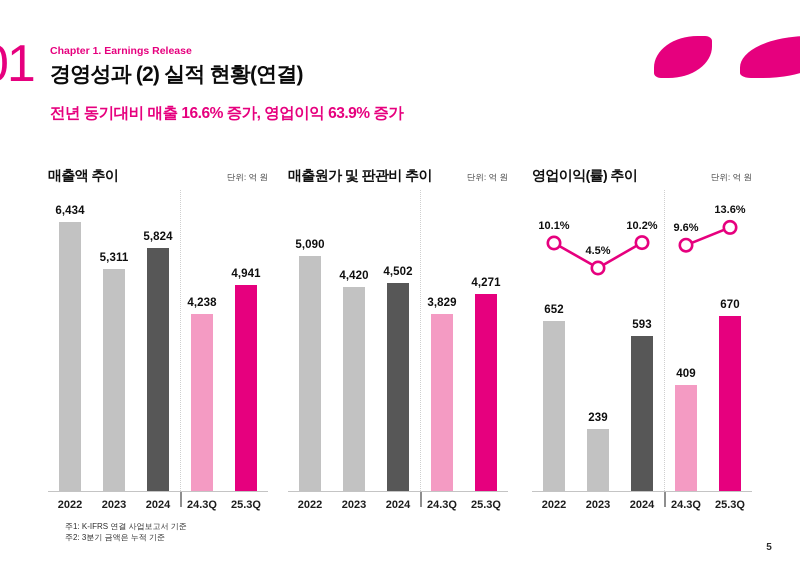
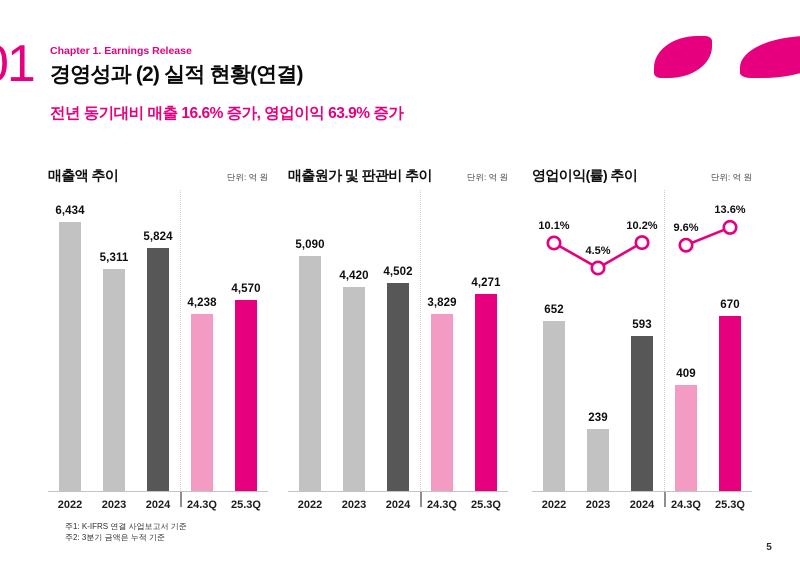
매출액 추이/25.3Q: 4,941 -> 4,570
